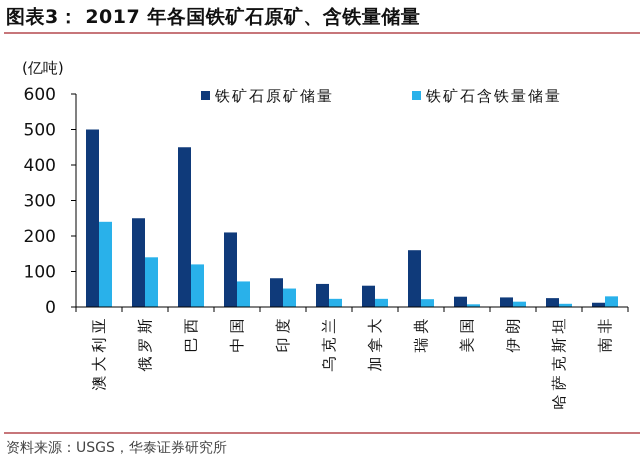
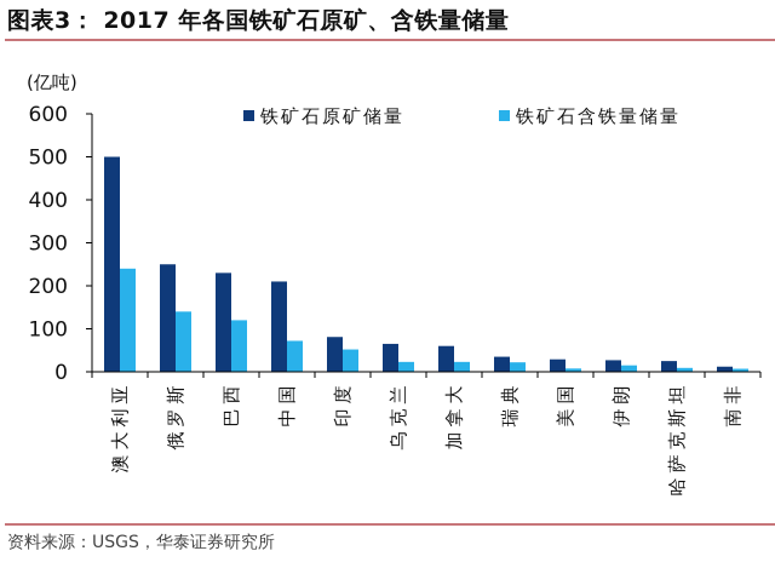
铁矿石原矿储量/巴西: 450 -> 230
铁矿石原矿储量/瑞典: 160 -> 40
铁矿石含铁量储量/南非: 30 -> 10
